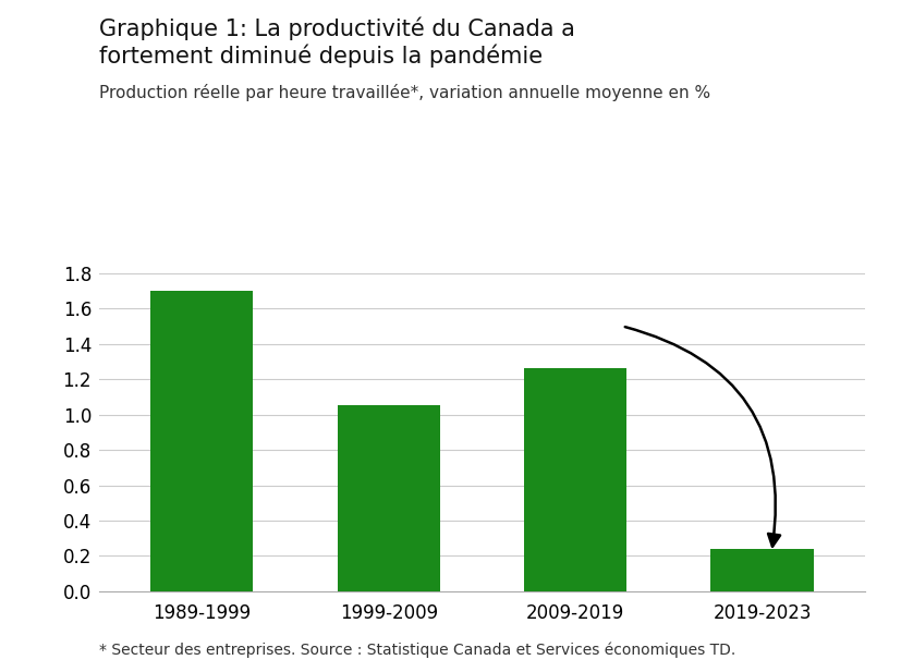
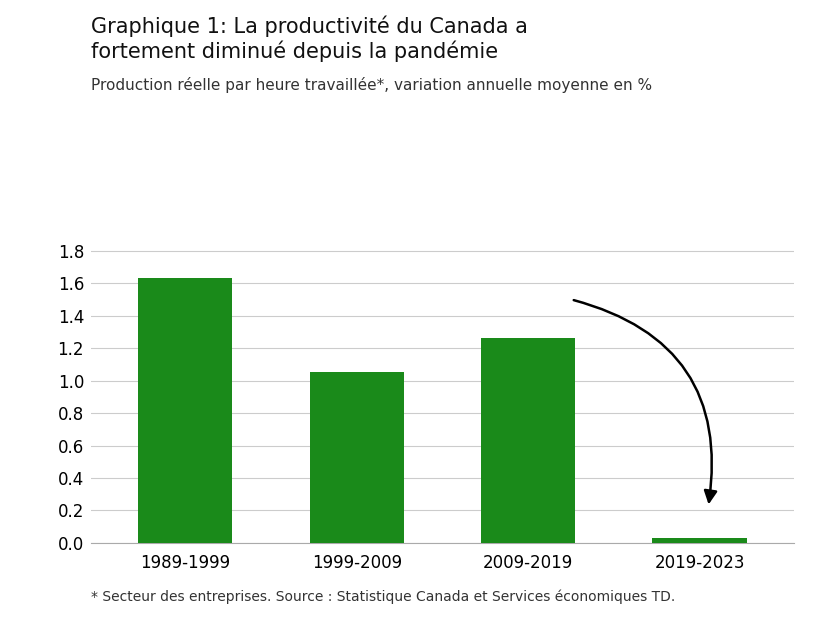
1989-1999: 1.70 -> 1.63
2019-2023: 0.24 -> 0.03
